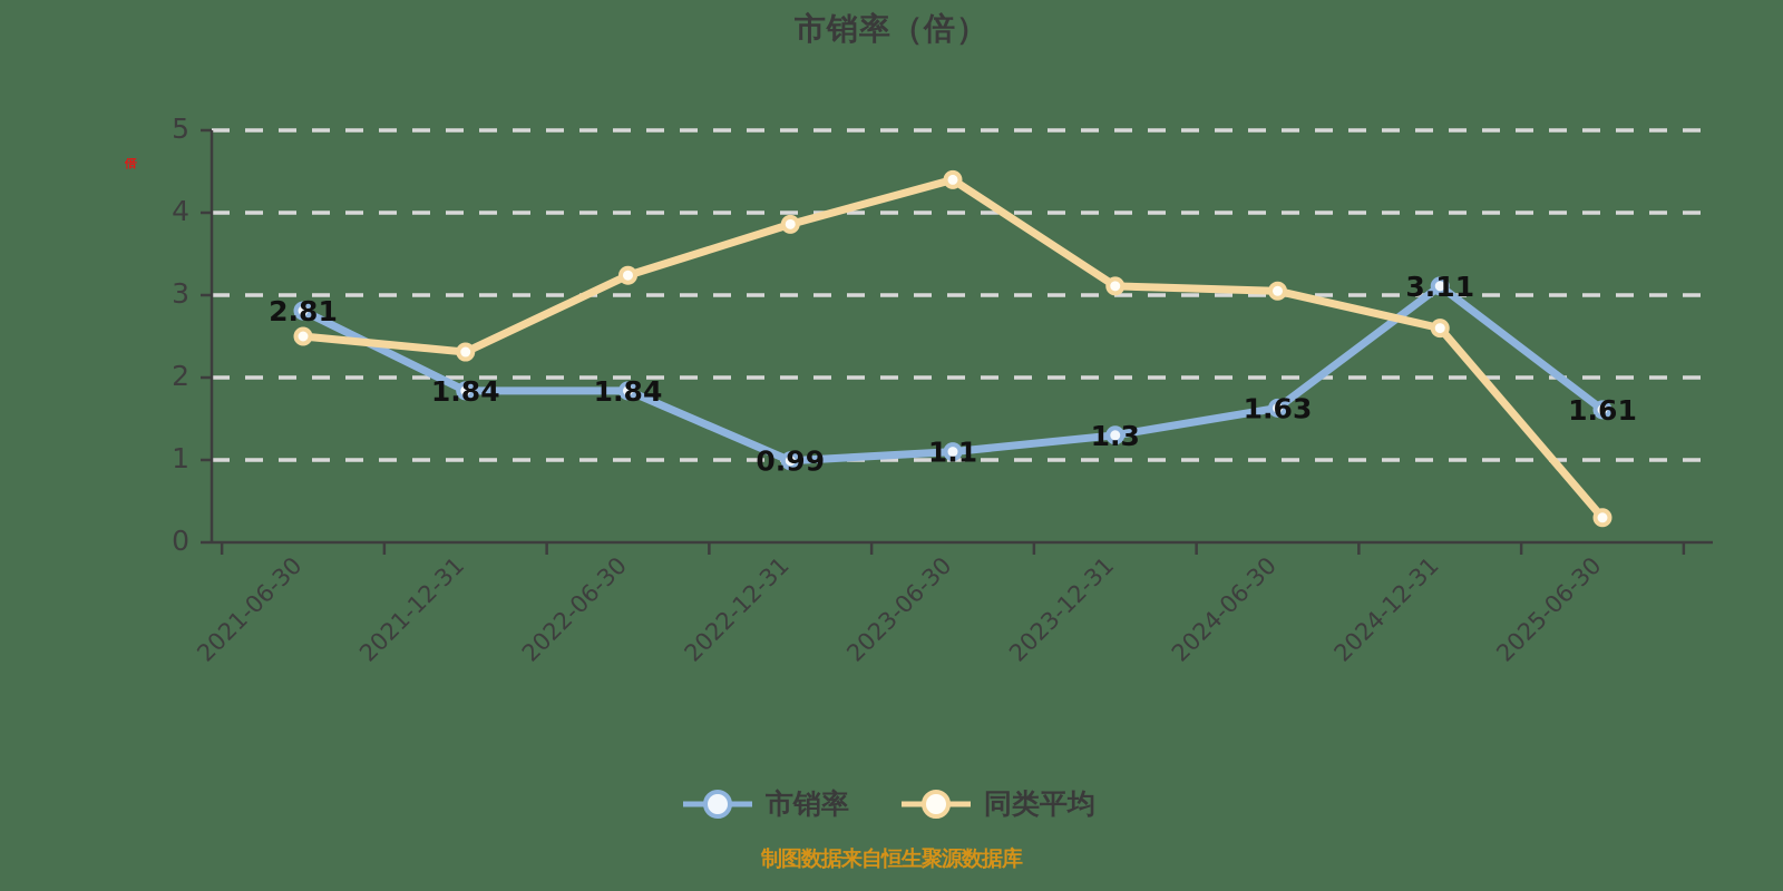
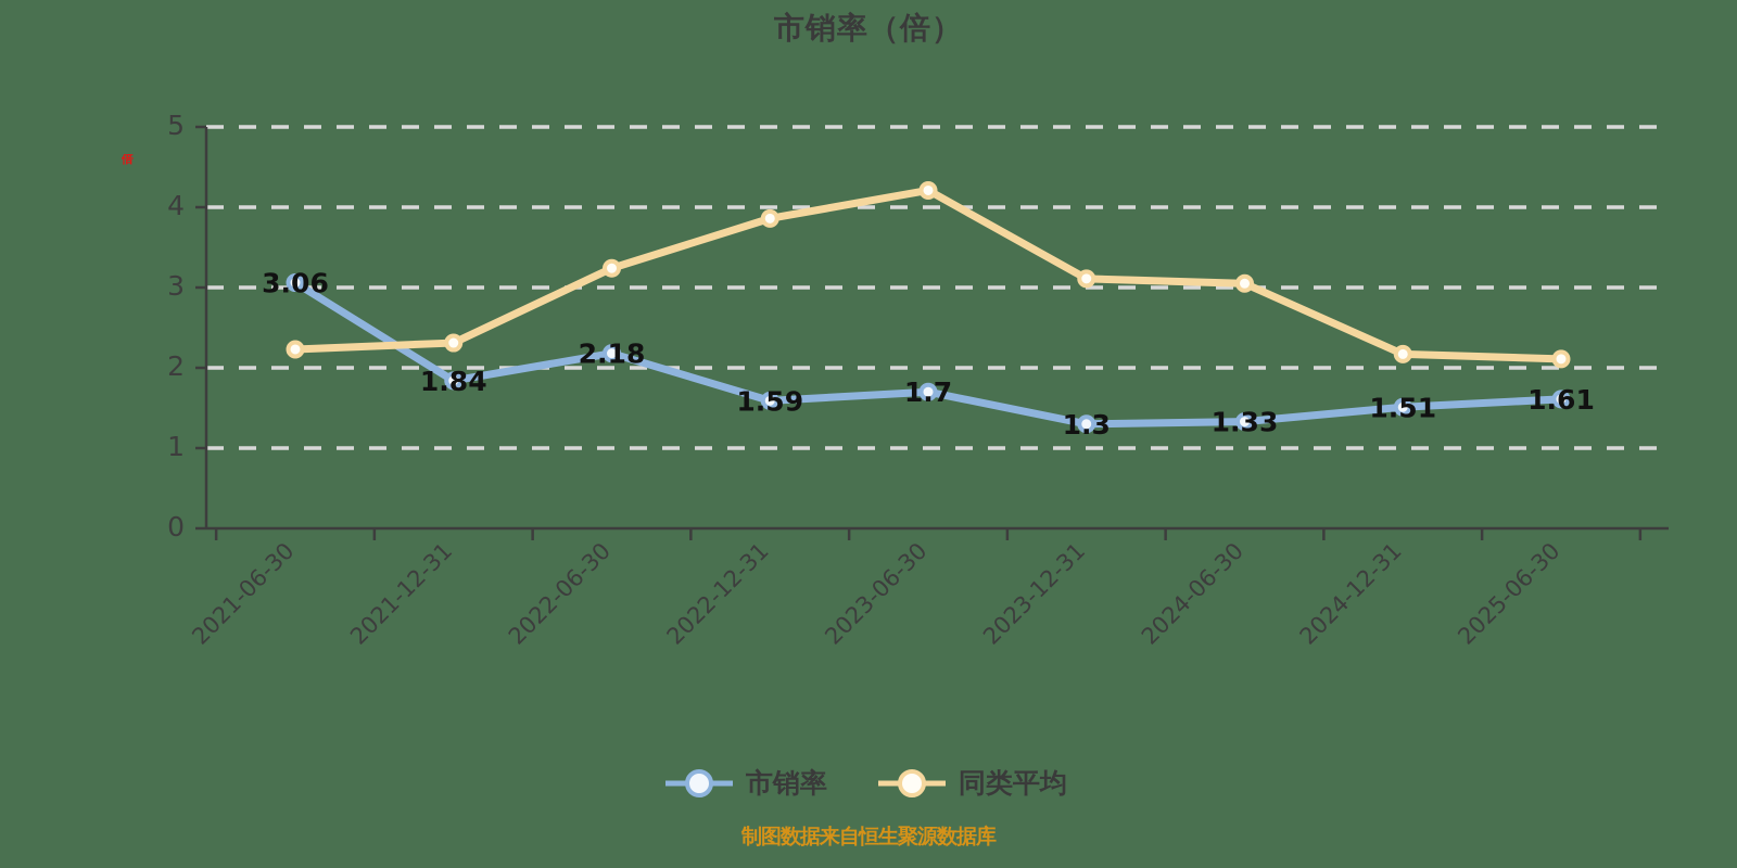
市销率/2021-06-30: 2.81 -> 3.06
同类平均/2021-06-30: 2.5 -> 2.2
市销率/2022-06-30: 1.84 -> 2.18
市销率/2022-12-31: 0.99 -> 1.59
市销率/2023-06-30: 1.1 -> 1.7
同类平均/2023-06-30: 4.4 -> 4.2
市销率/2024-06-30: 1.63 -> 1.33
市销率/2024-12-31: 3.11 -> 1.51
同类平均/2024-12-31: 2.6 -> 2.2
同类平均/2025-06-30: 0.3 -> 2.1
